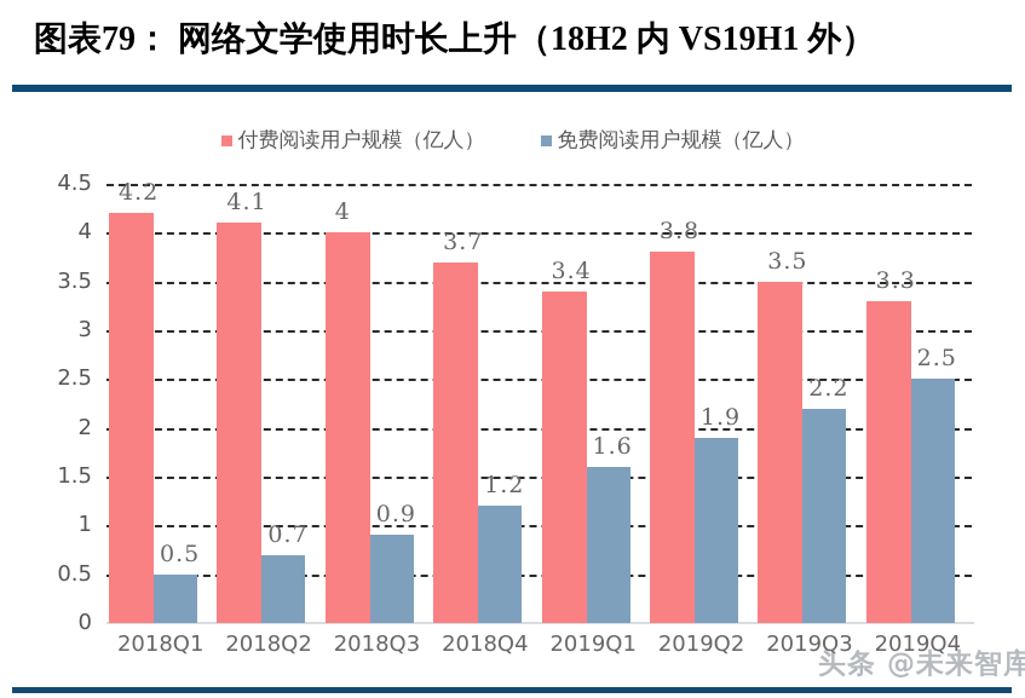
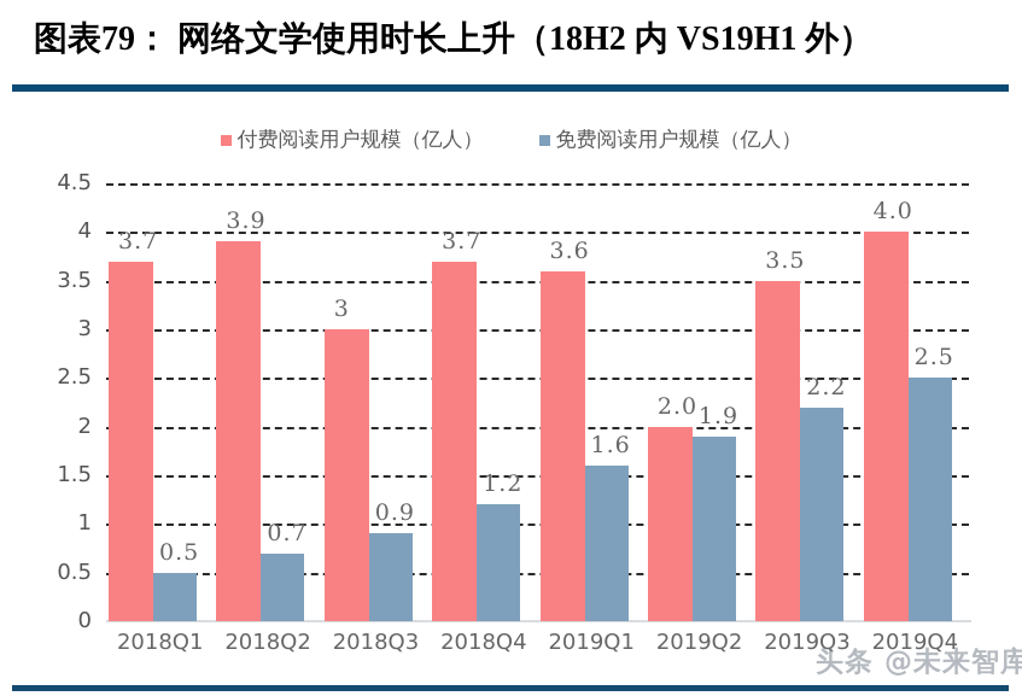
付费阅读用户规模（亿人）/2018Q1: 4.2 -> 3.7
付费阅读用户规模（亿人）/2018Q2: 4.1 -> 3.9
付费阅读用户规模（亿人）/2018Q3: 4 -> 3
付费阅读用户规模（亿人）/2019Q1: 3.4 -> 3.6
付费阅读用户规模（亿人）/2019Q2: 3.8 -> 2.0
付费阅读用户规模（亿人）/2019Q4: 3.3 -> 4.0
